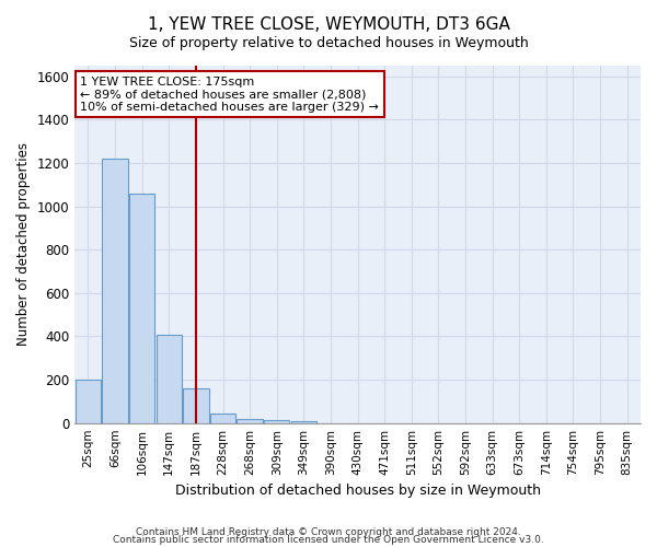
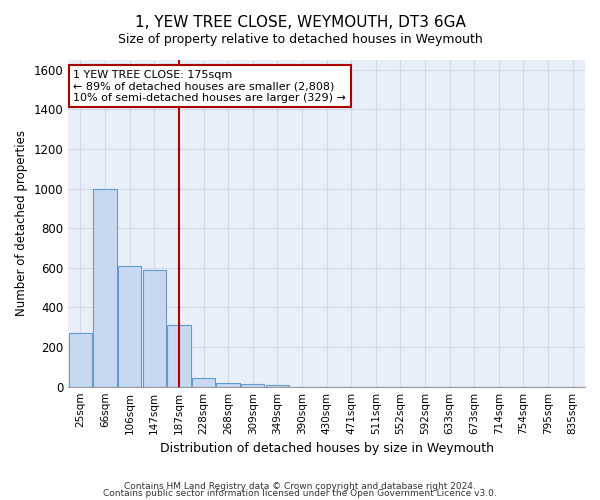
25sqm: 200 -> 270
66sqm: 1220 -> 1000
106sqm: 1060 -> 610
147sqm: 410 -> 590
187sqm: 160 -> 310
